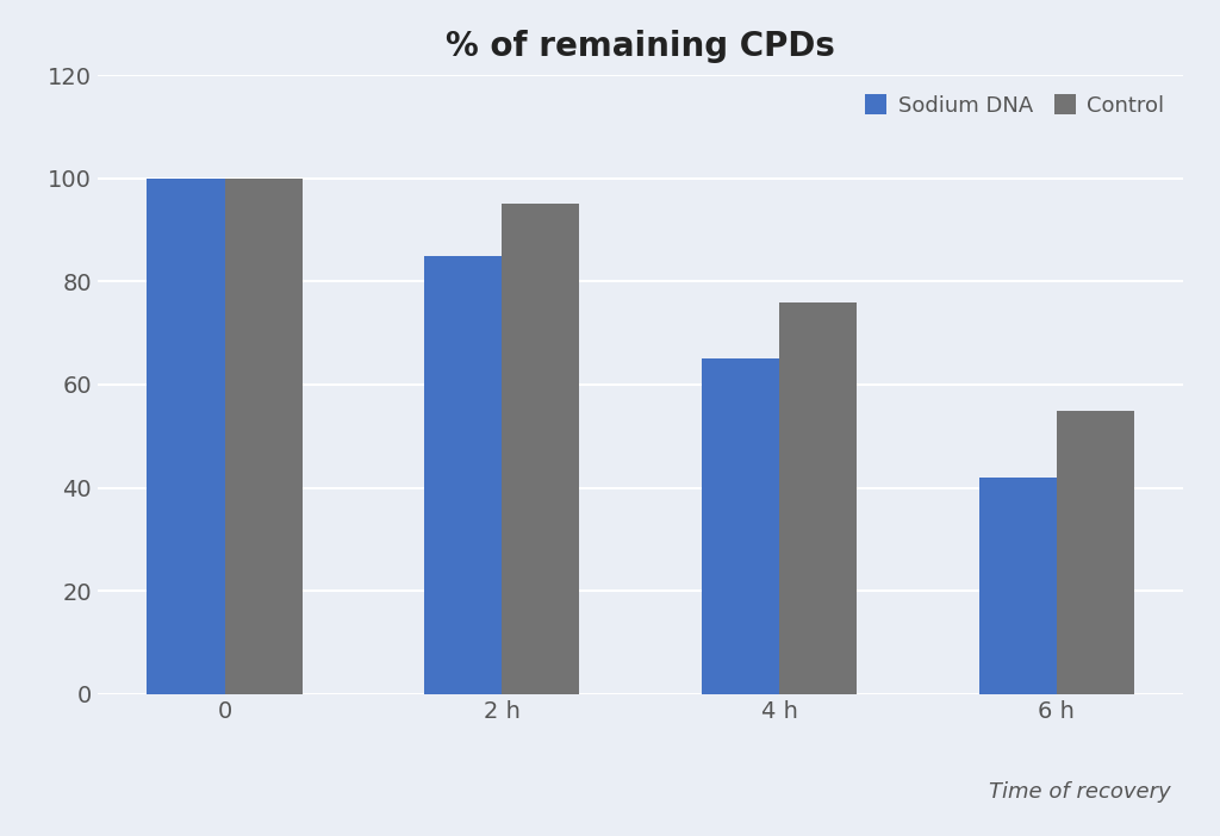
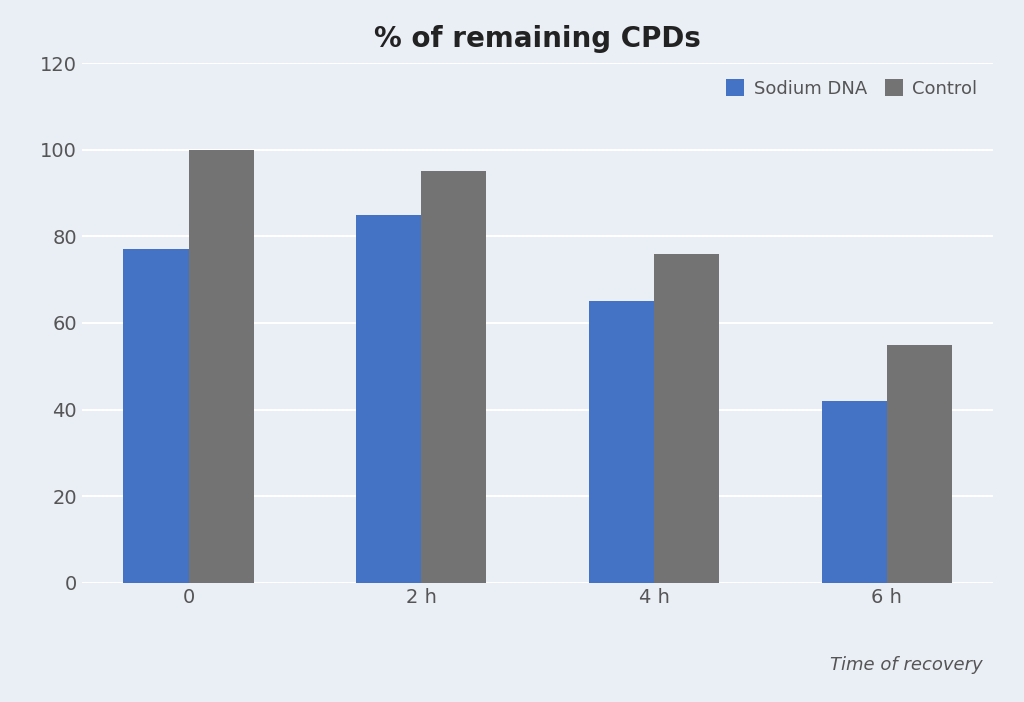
Sodium DNA/0: 100 -> 77
